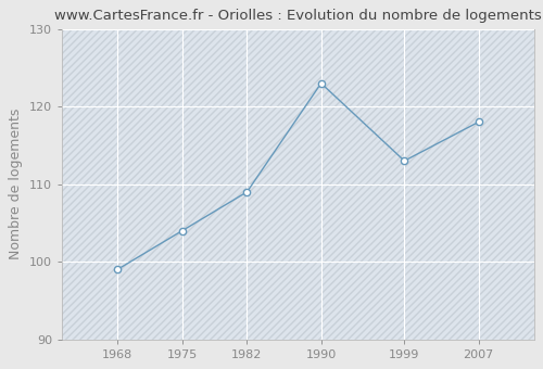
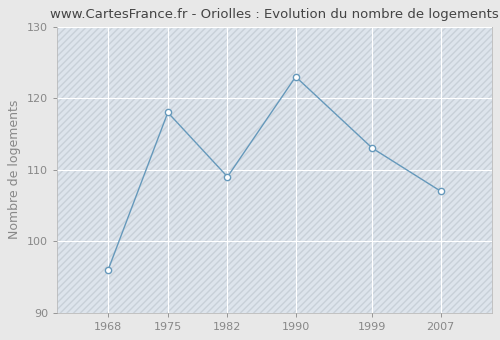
1968: 99 -> 96
1975: 104 -> 118
2007: 118 -> 107
